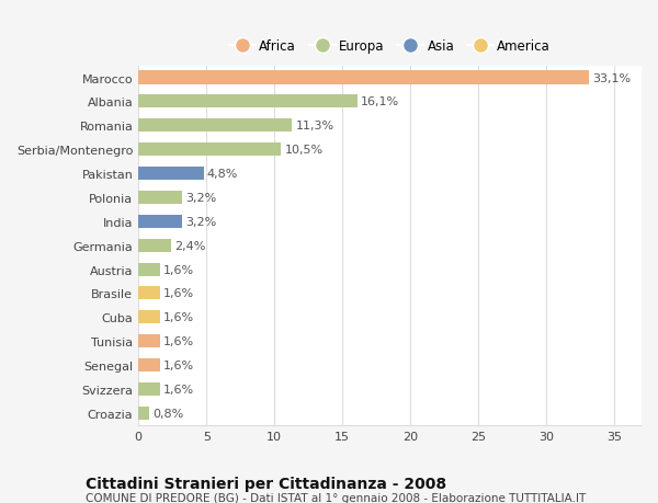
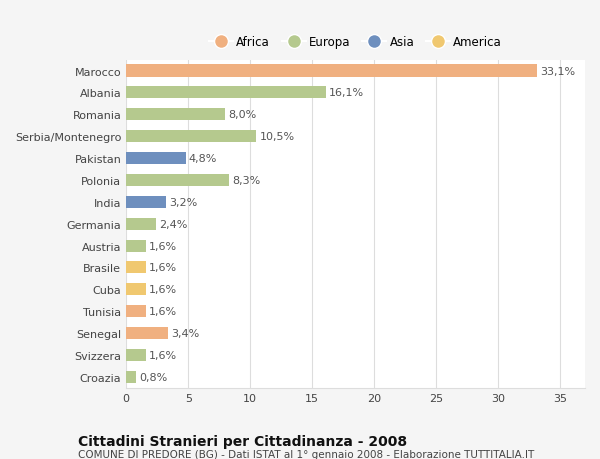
Romania: 11,3% -> 8,0%
Polonia: 3,2% -> 8,3%
Senegal: 1,6% -> 3,4%
